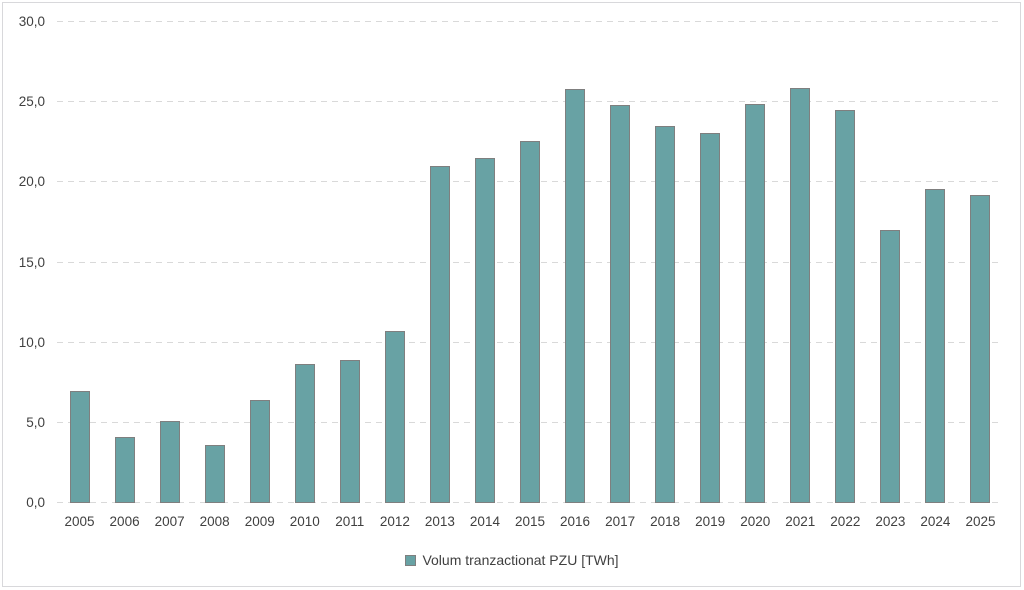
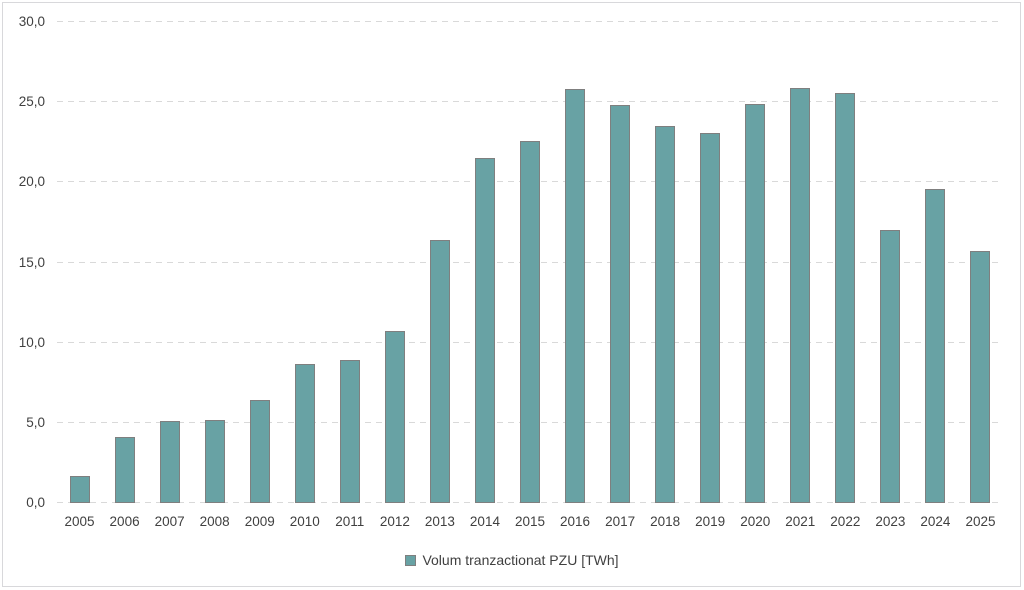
2005: 7,0 -> 1,7
2008: 3,6 -> 5,2
2013: 21,0 -> 16,4
2022: 24,5 -> 25,6
2025: 19,2 -> 15,7
